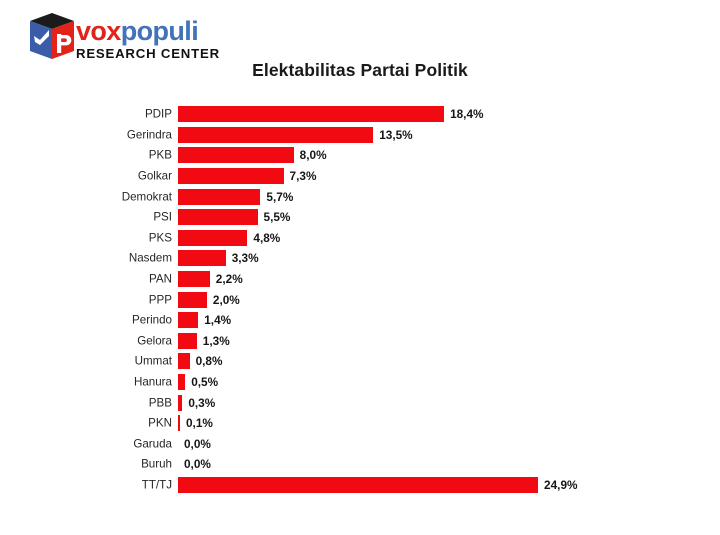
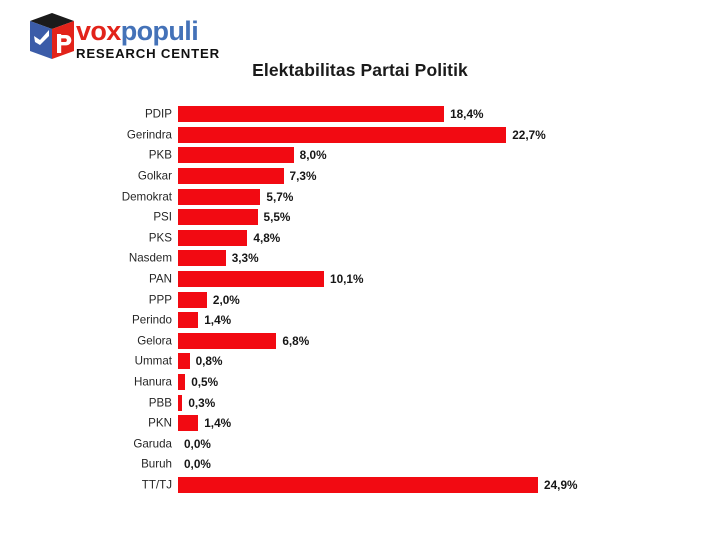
Gerindra: 13,5% -> 22,7%
PAN: 2,2% -> 10,1%
Gelora: 1,3% -> 6,8%
PKN: 0,1% -> 1,4%
